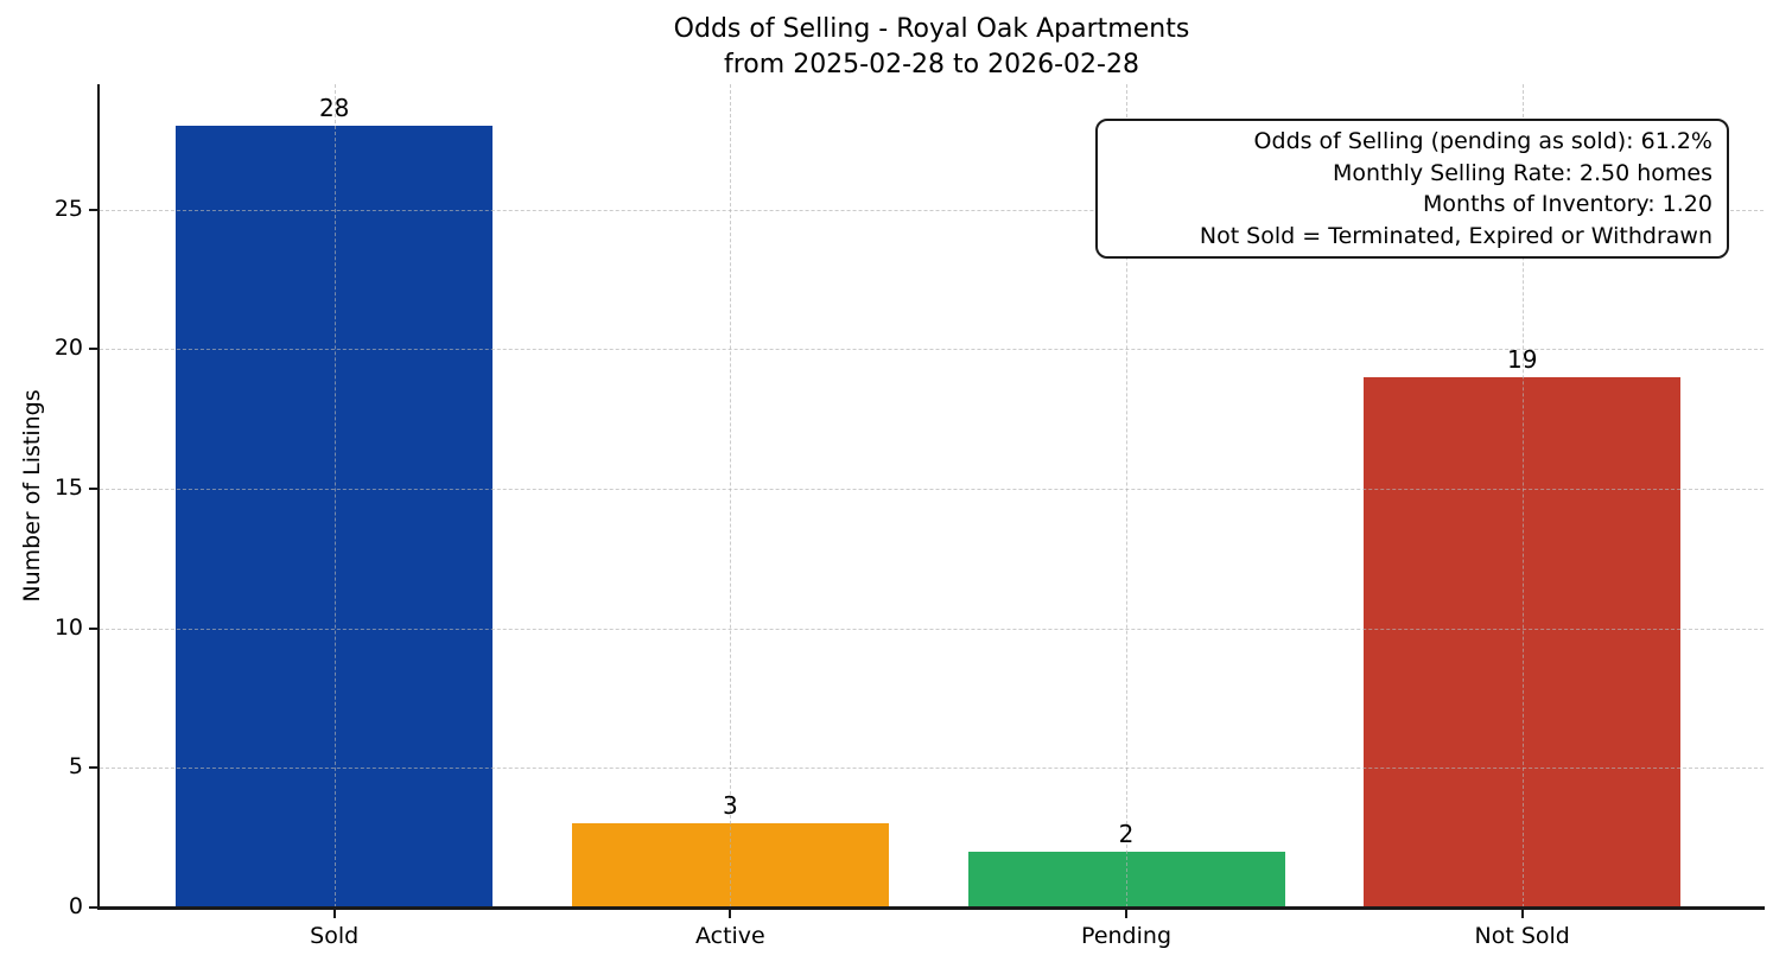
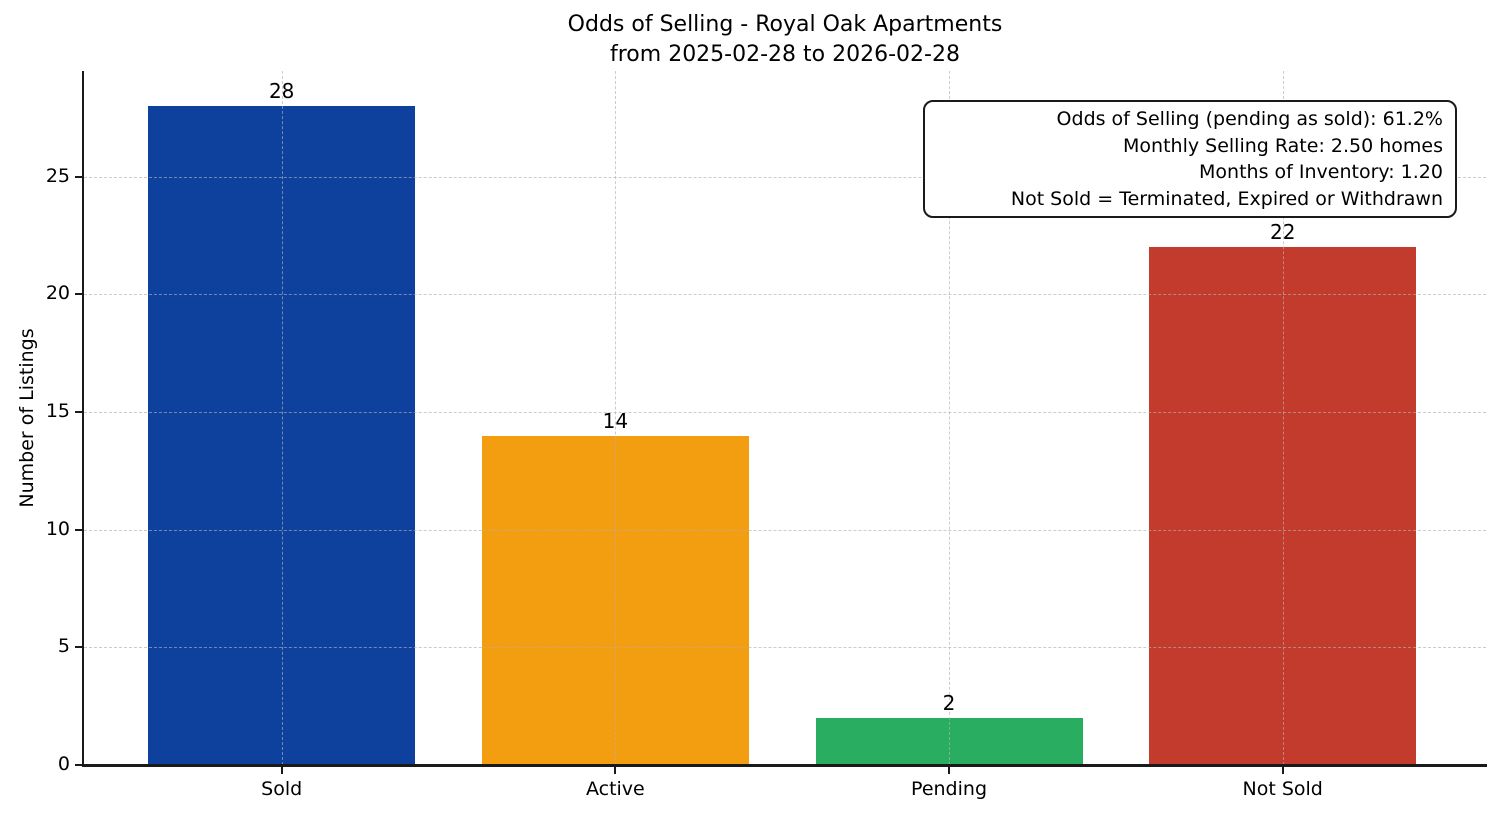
Active: 3 -> 14
Not Sold: 19 -> 22
